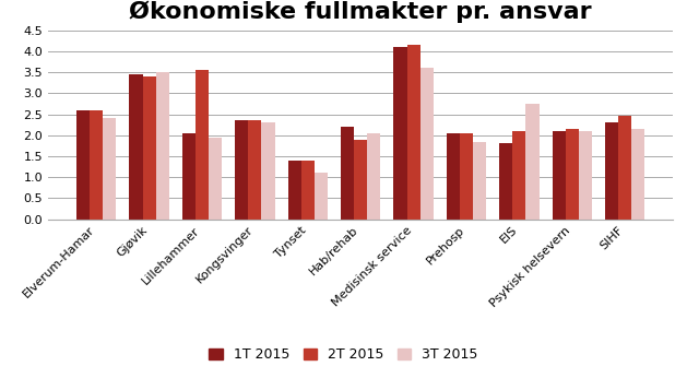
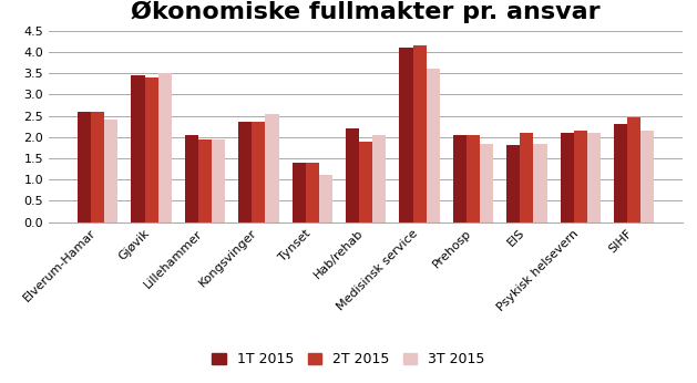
2T 2015/Lillehammer: 3.55 -> 1.95
3T 2015/Kongsvinger: 2.30 -> 2.55
3T 2015/EIS: 2.75 -> 1.85
